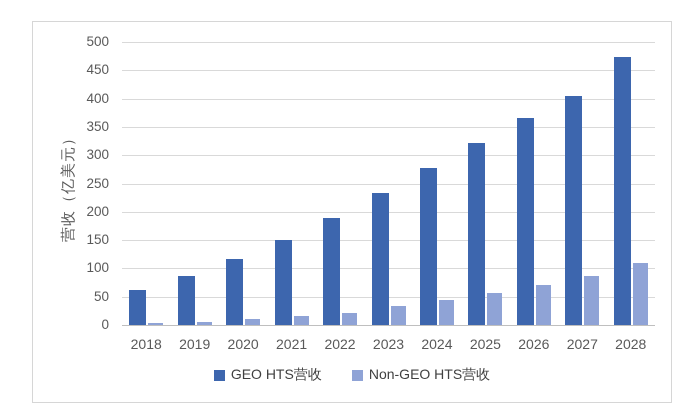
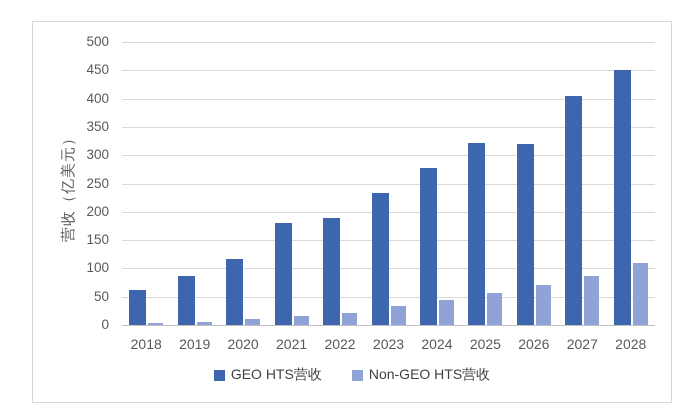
GEO HTS营收/2021: 150 -> 180
GEO HTS营收/2026: 370 -> 320
GEO HTS营收/2028: 470 -> 450
